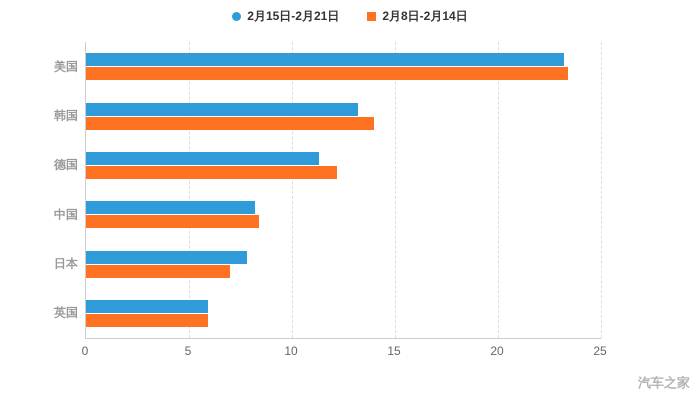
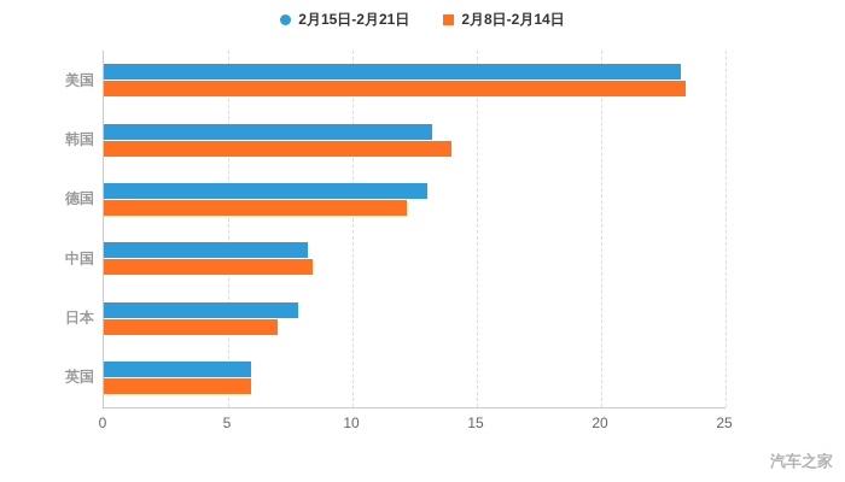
2月15日-2月21日/德国: 11.3 -> 13.0
